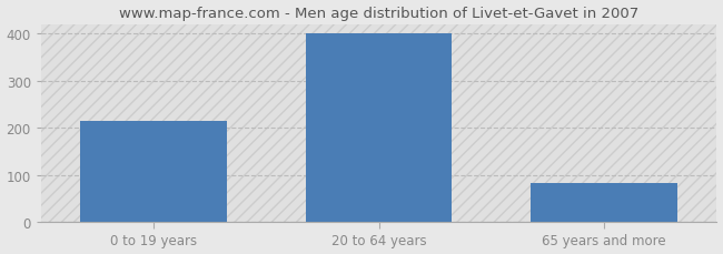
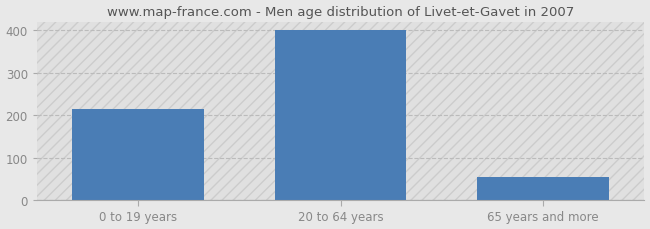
65 years and more: 83 -> 55
